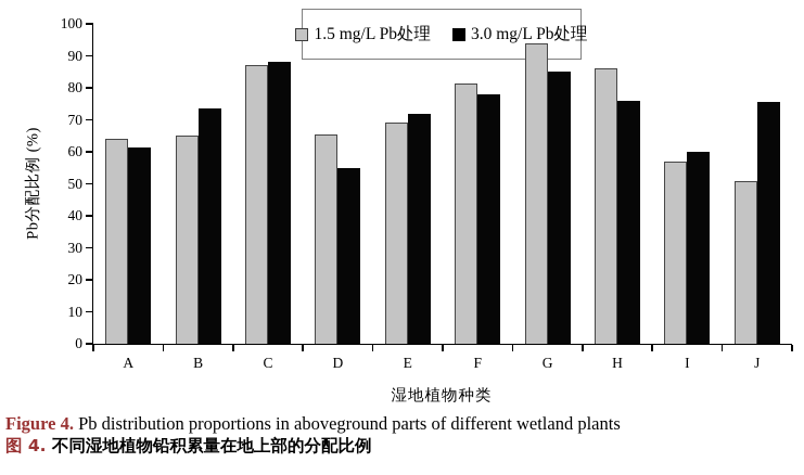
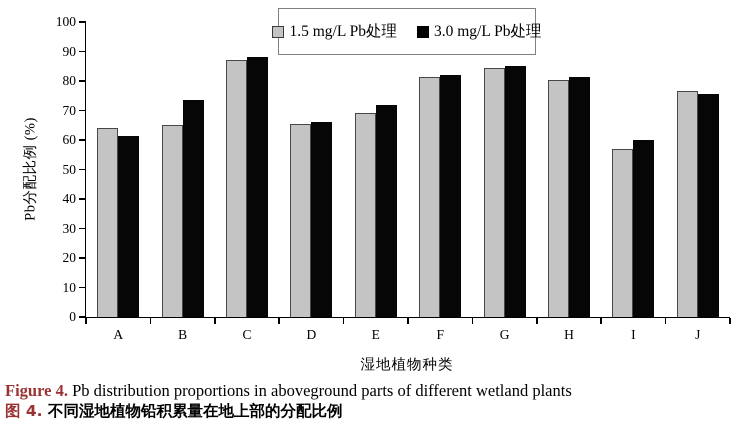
3.0 mg/L Pb处理/D: 55 -> 66
3.0 mg/L Pb处理/F: 78 -> 82
1.5 mg/L Pb处理/G: 94 -> 84
1.5 mg/L Pb处理/H: 86 -> 80
3.0 mg/L Pb处理/H: 76 -> 82
1.5 mg/L Pb处理/J: 51 -> 76
